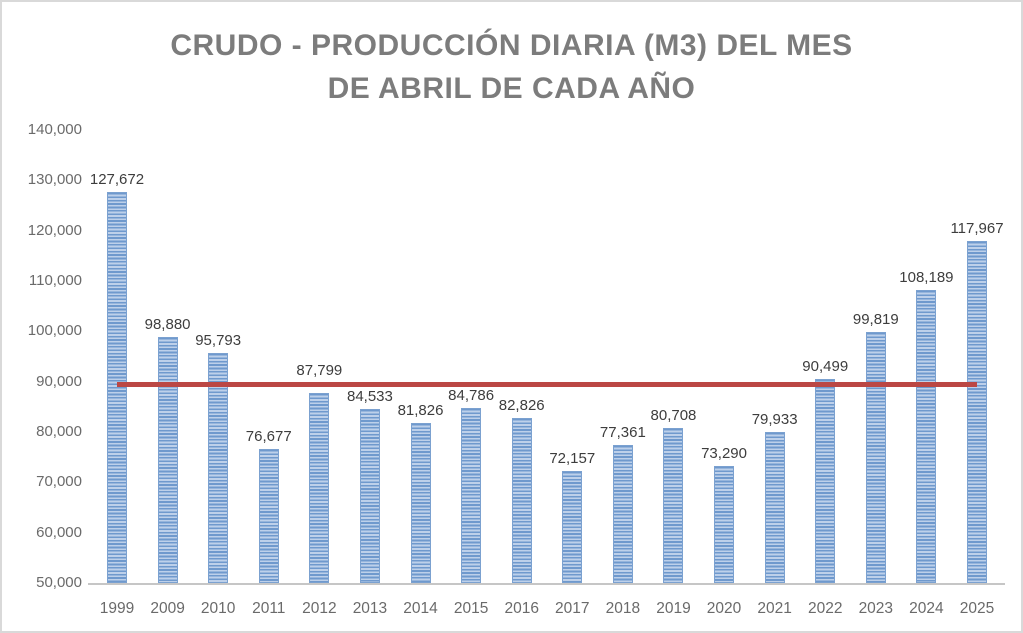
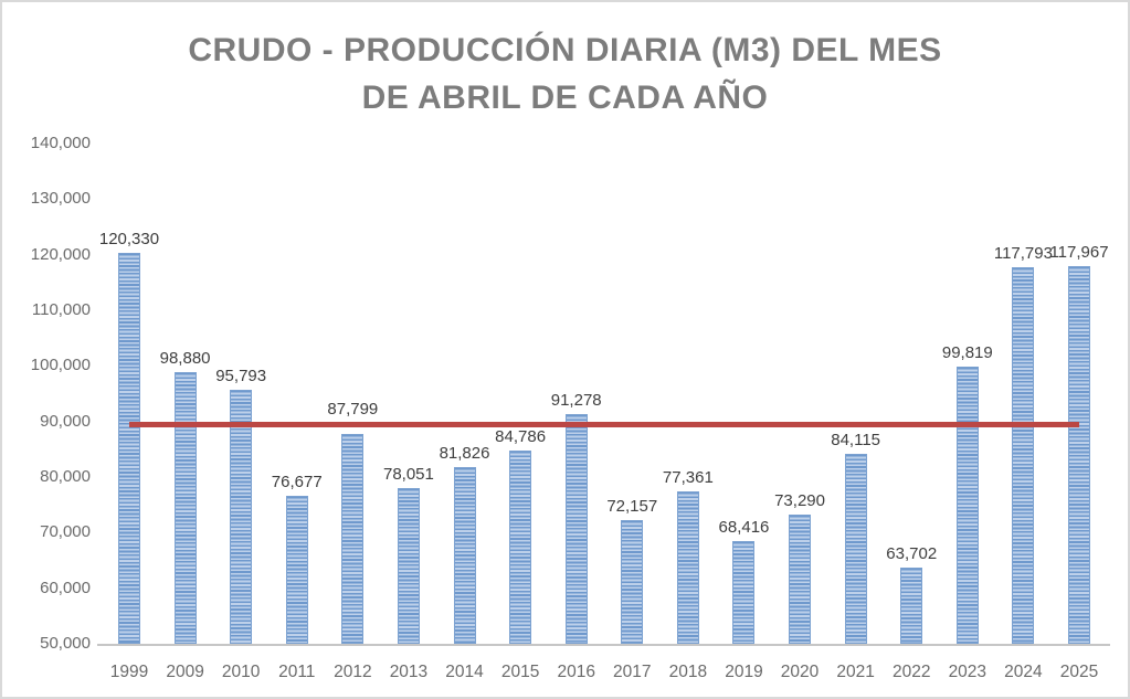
1999: 127,672 -> 120,330
2013: 84,533 -> 78,051
2016: 82,826 -> 91,278
2019: 80,708 -> 68,416
2021: 79,933 -> 84,115
2022: 90,499 -> 63,702
2024: 108,189 -> 117,793
